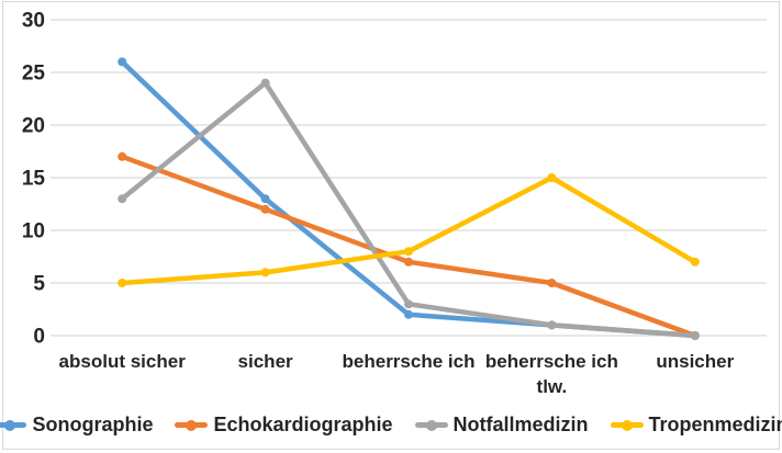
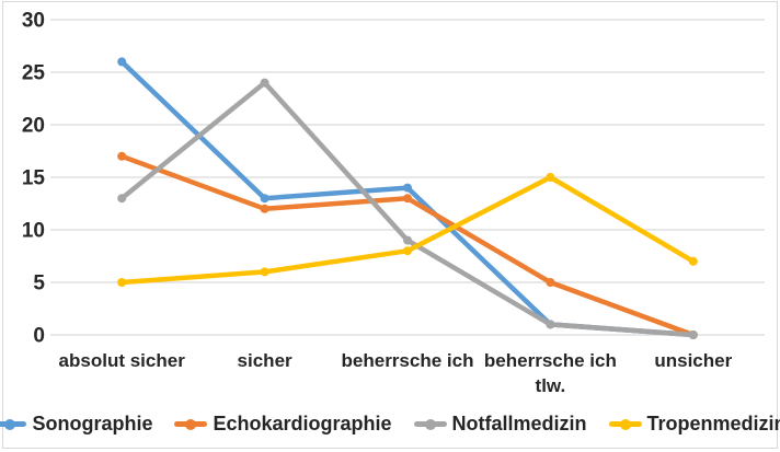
Sonographie/beherrsche ich: 2 -> 14
Echokardiographie/beherrsche ich: 7 -> 13
Notfallmedizin/beherrsche ich: 3 -> 9
